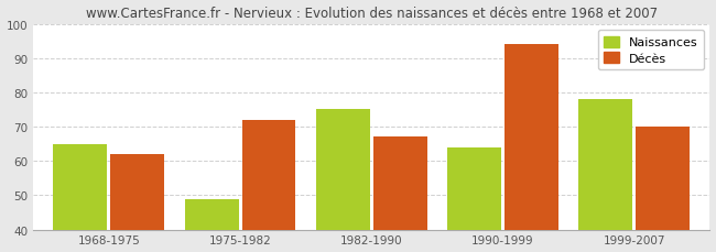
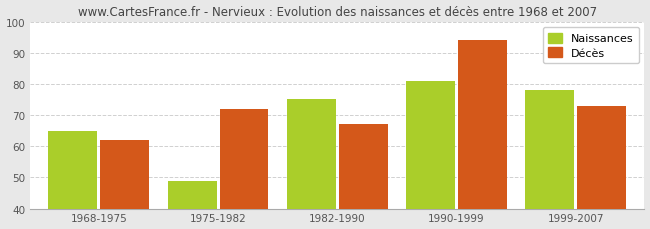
Naissances/1990-1999: 64 -> 81
Décès/1999-2007: 70 -> 73
